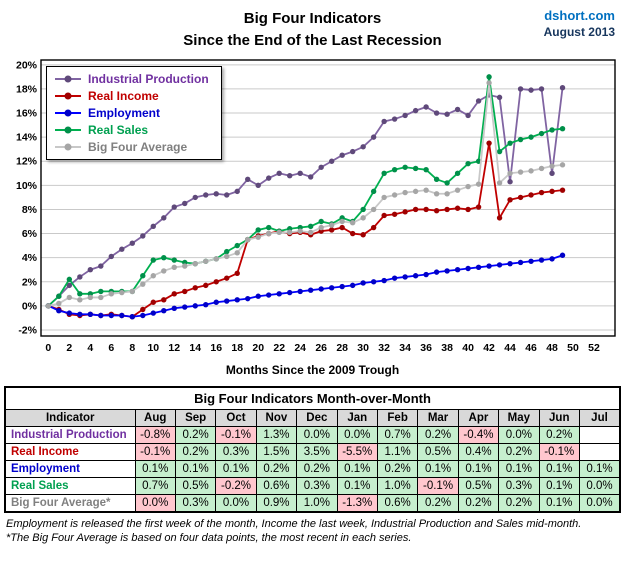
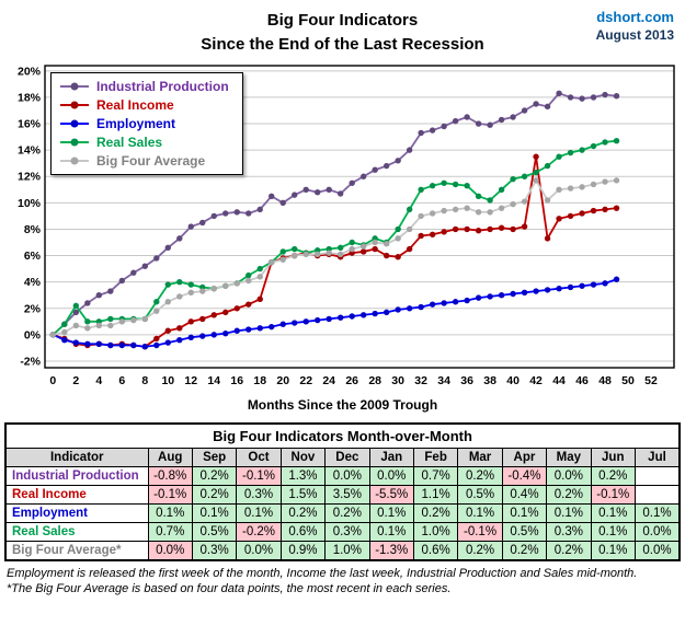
Industrial Production/40: 15.8% -> 16.5%
Real Sales/42: 19.0% -> 12.3%
Big Four Average/42: 18.5% -> 11.7%
Industrial Production/44: 10.3% -> 18.3%
Industrial Production/48: 11.0% -> 18.2%
